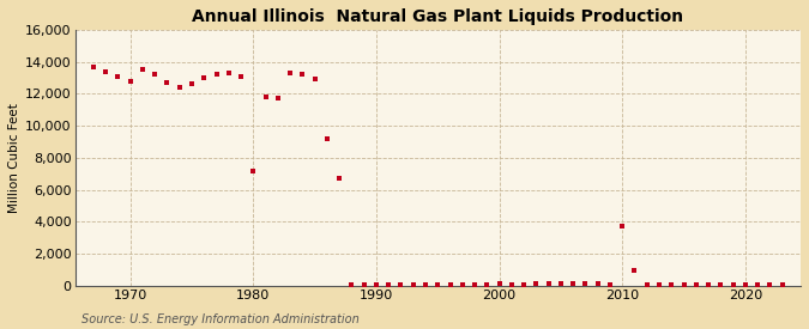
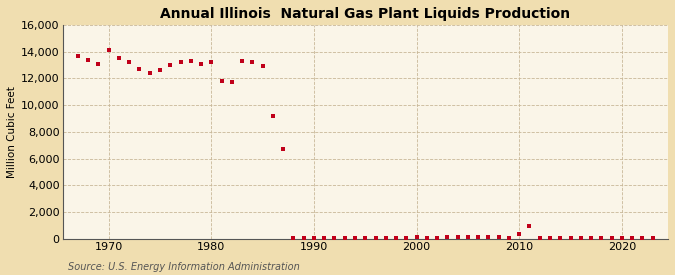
1970: 12,800 -> 14,100
1980: 7,200 -> 13,200
2010: 3,700 -> 400
